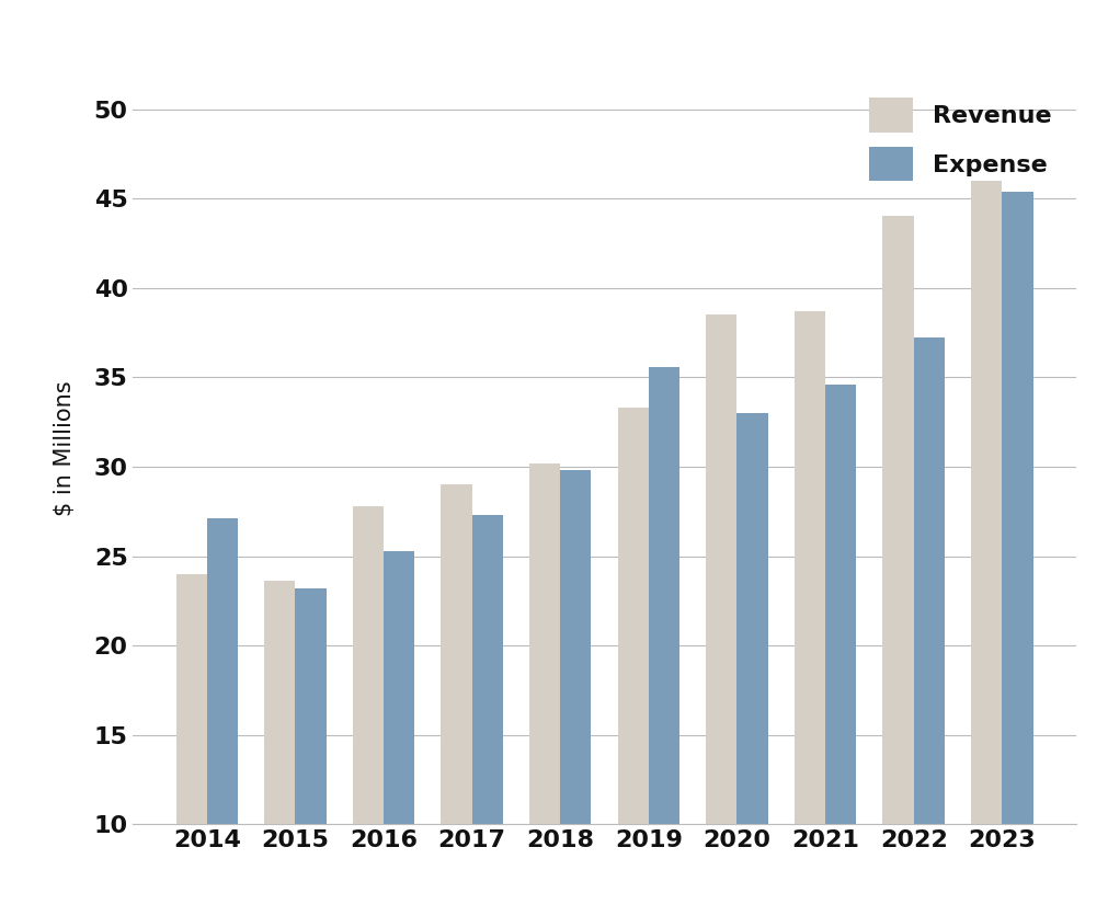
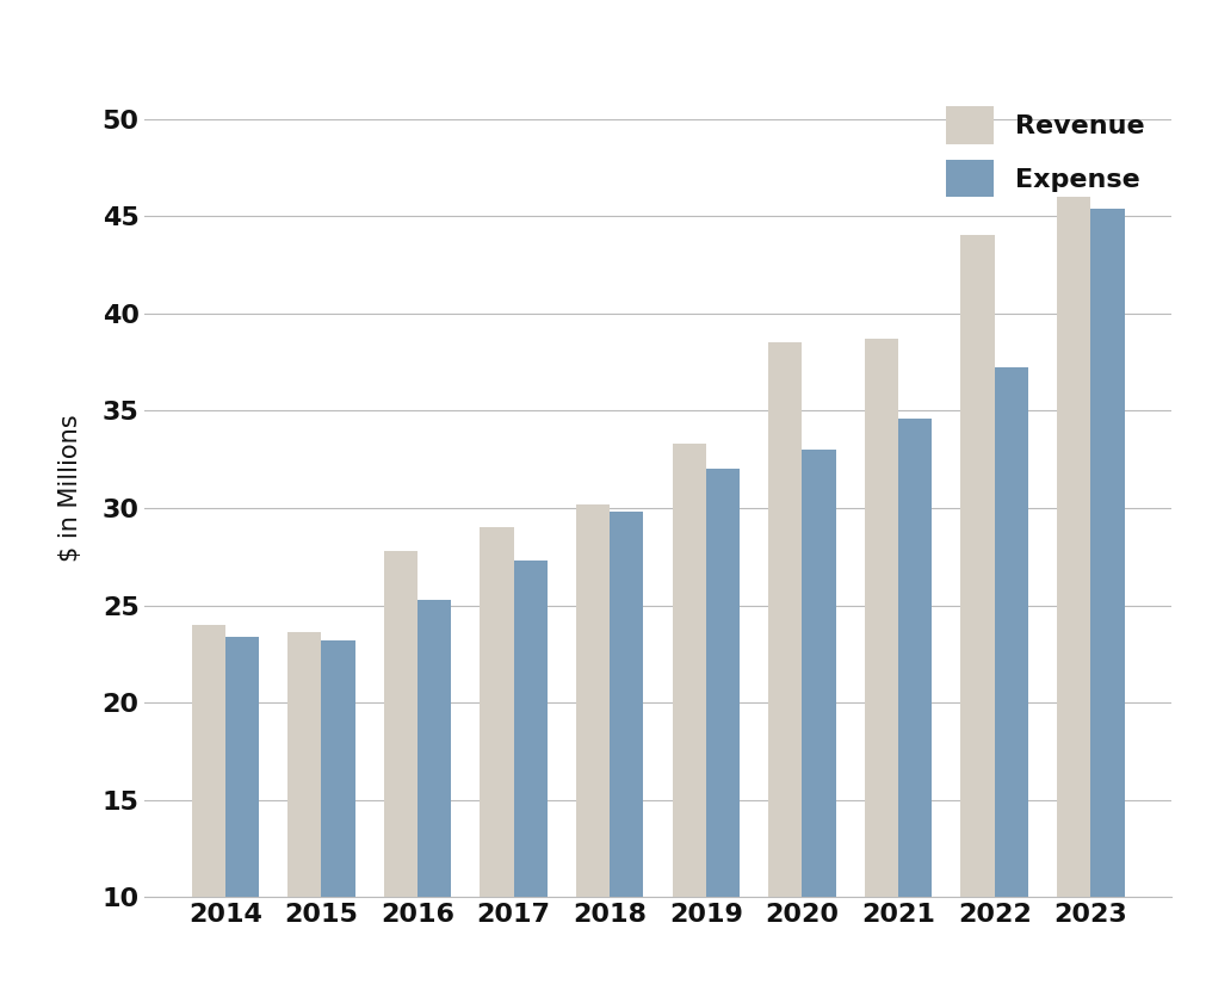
Expense/2014: 27.1 -> 23.4
Expense/2019: 35.6 -> 32.0
